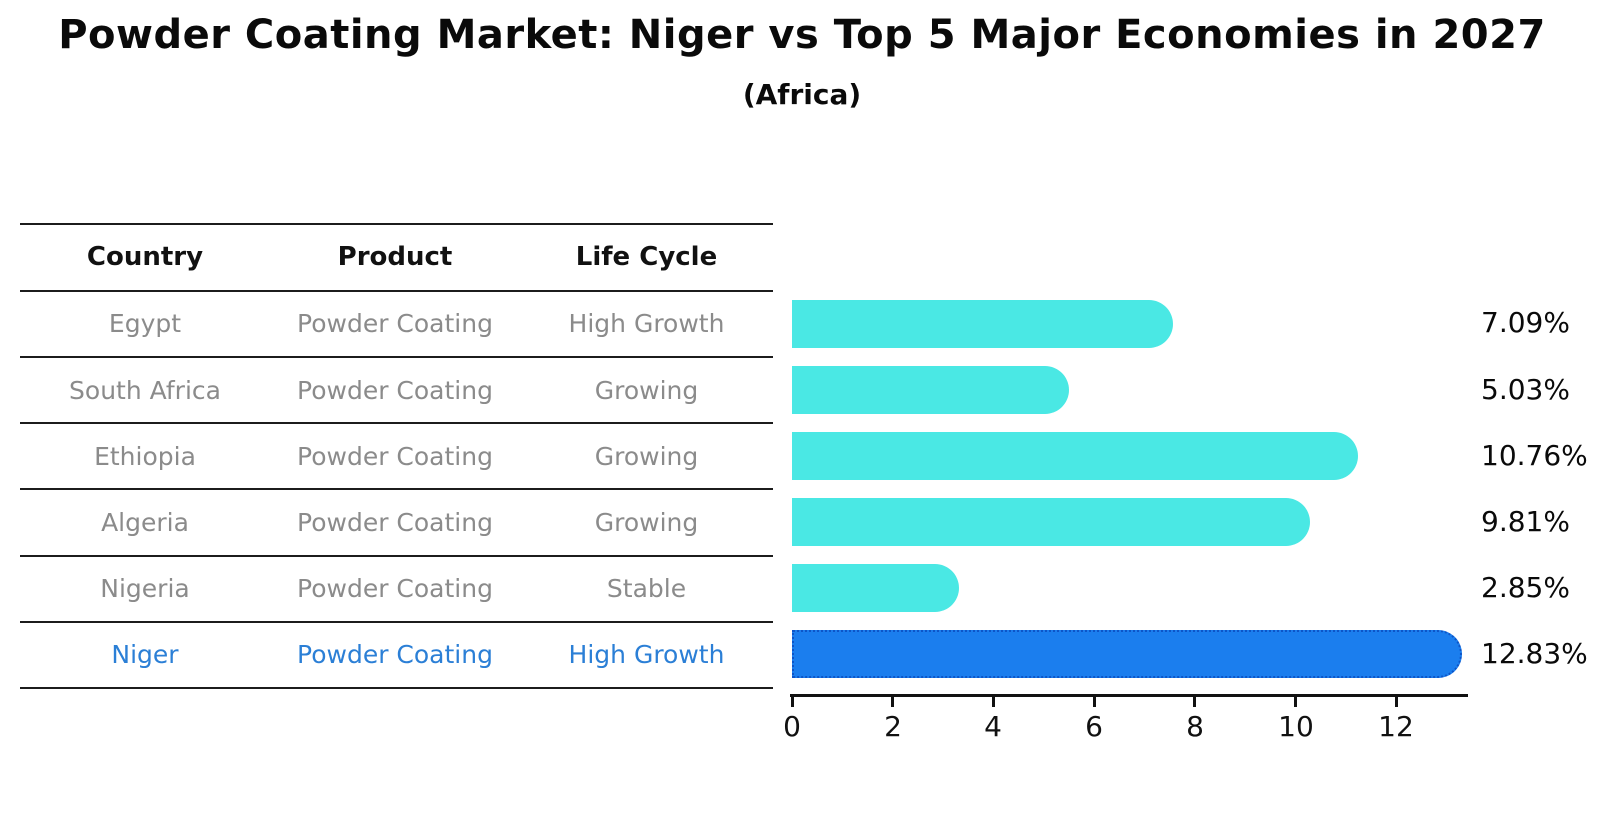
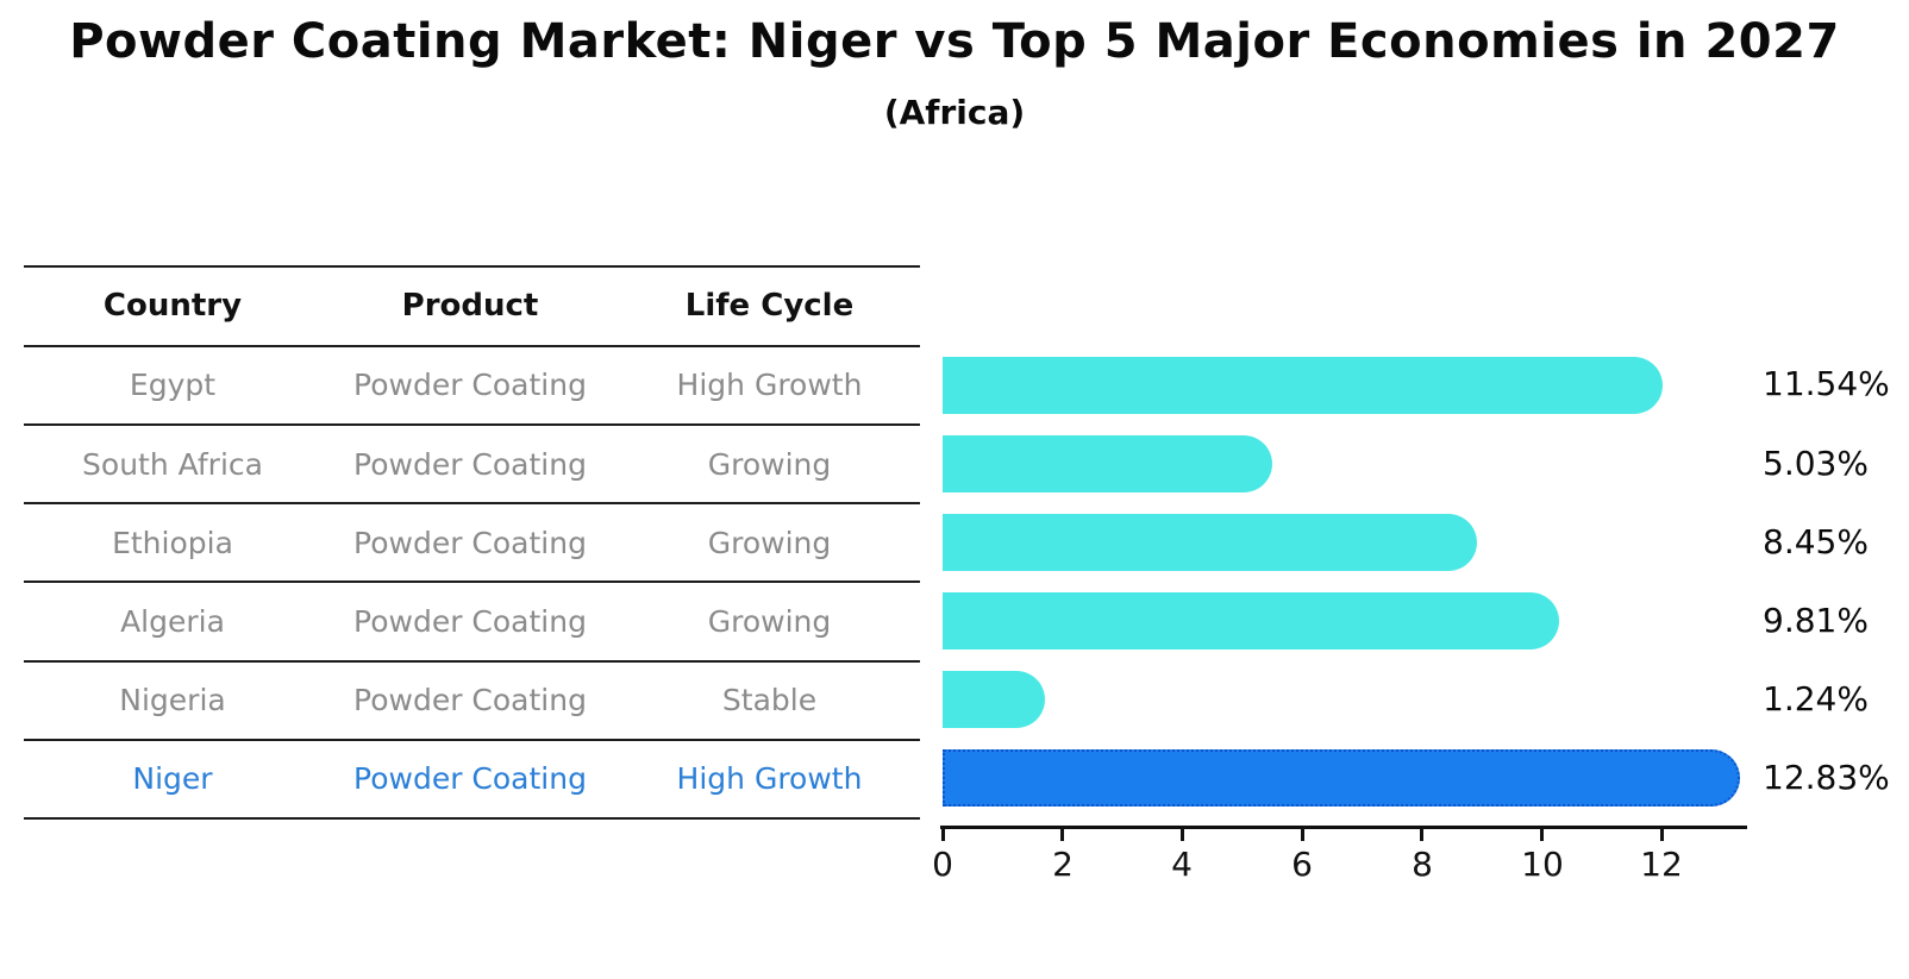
Egypt: 7.09% -> 11.54%
Ethiopia: 10.76% -> 8.45%
Nigeria: 2.85% -> 1.24%
